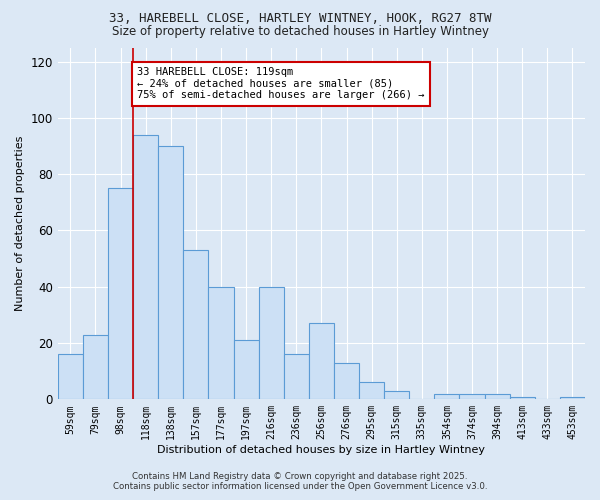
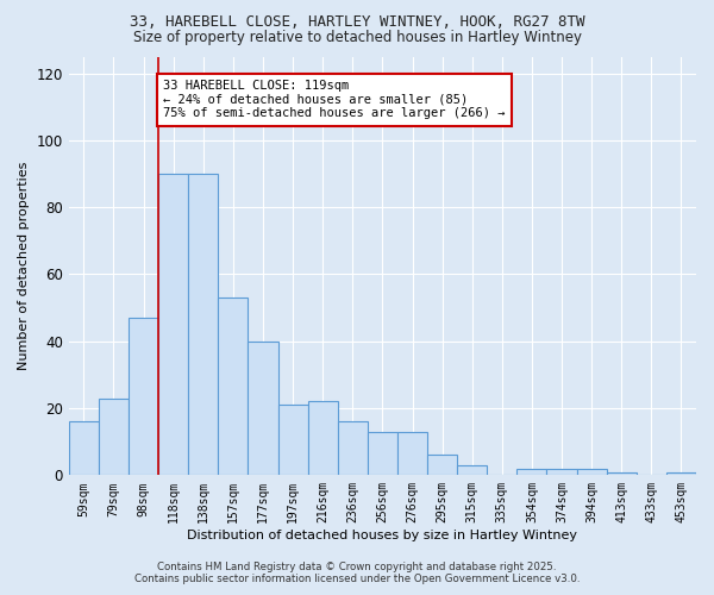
98sqm: 75 -> 47
118sqm: 94 -> 90
216sqm: 40 -> 22
256sqm: 27 -> 13
